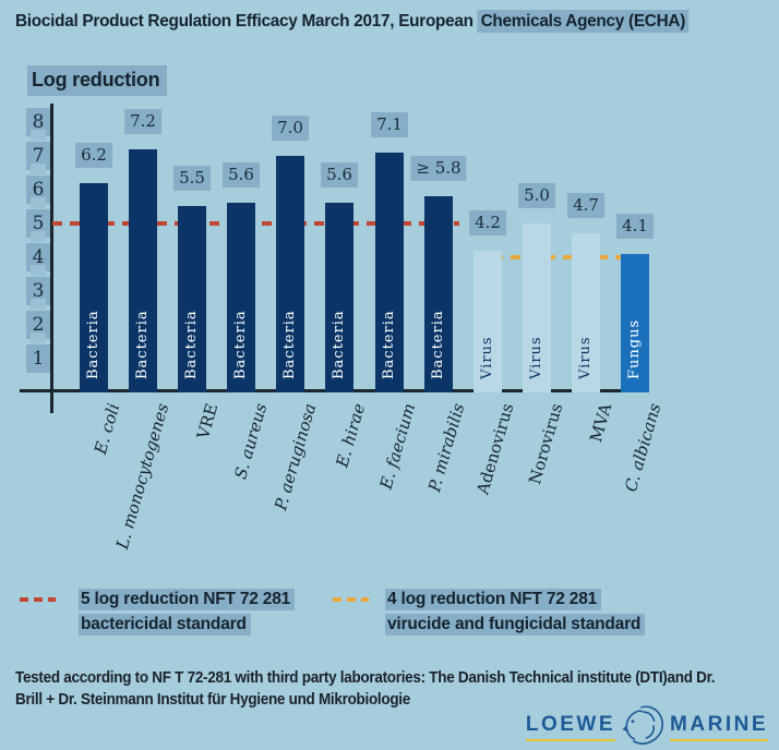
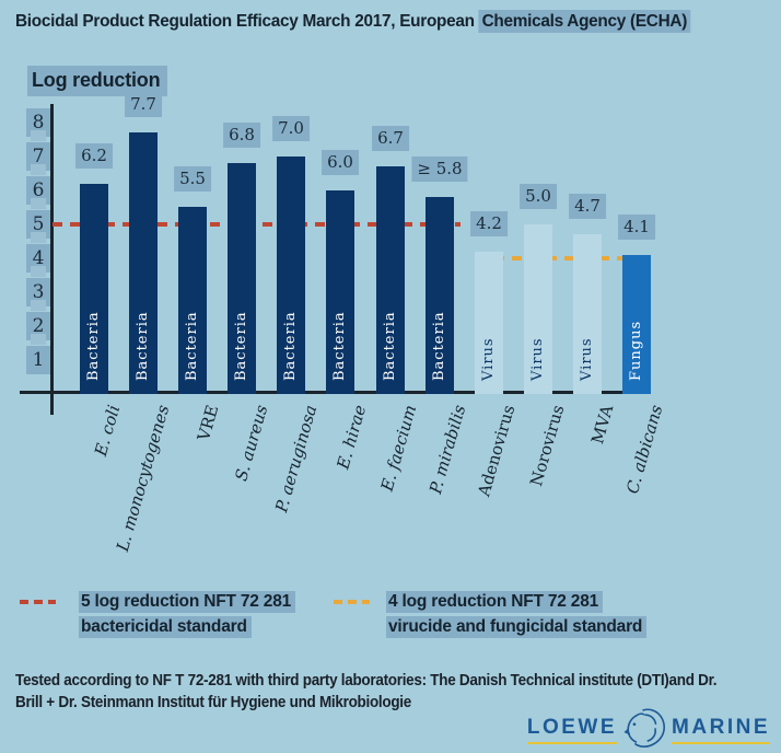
L. monocytogenes: 7.2 -> 7.7
S. aureus: 5.6 -> 6.8
E. hirae: 5.6 -> 6.0
E. faecium: 7.1 -> 6.7
